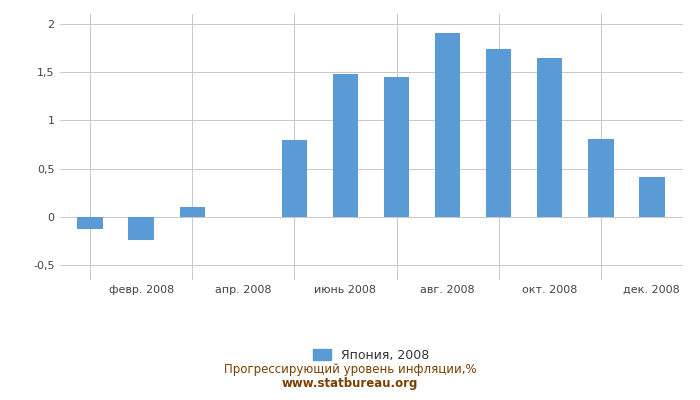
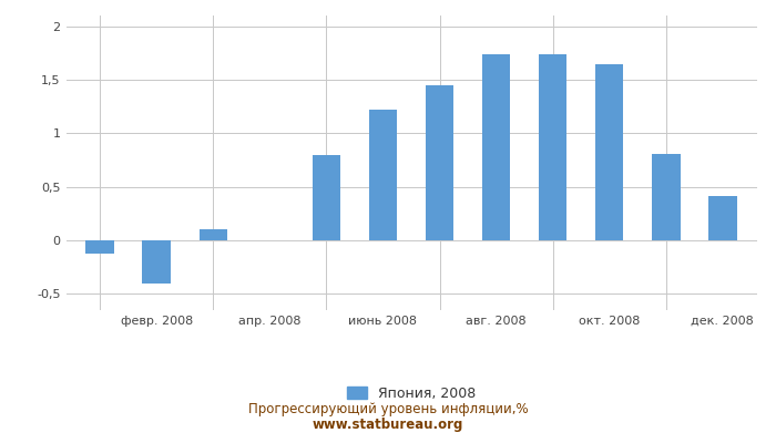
февр. 2008: -0,24 -> -0,40
июнь 2008: 1,48 -> 1,22
авг. 2008: 1,90 -> 1,74
